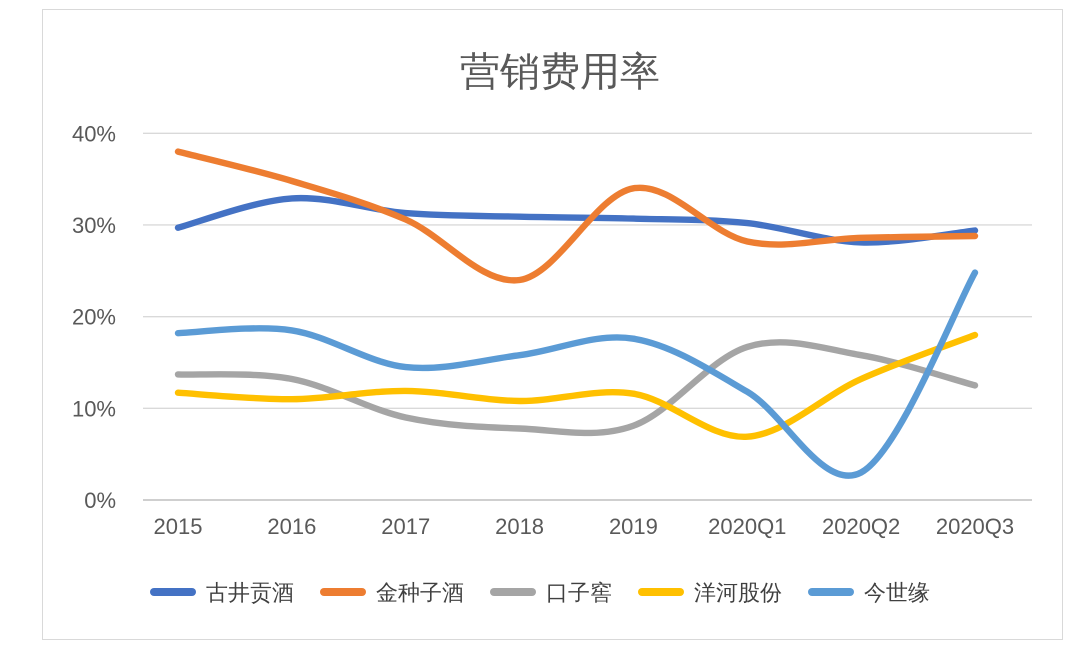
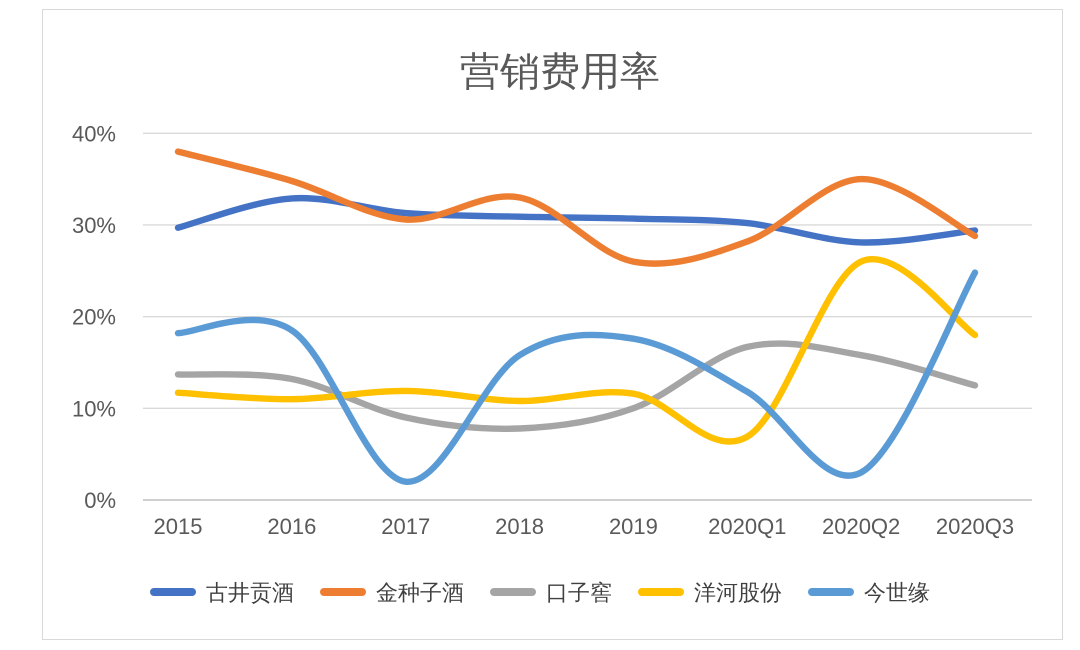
今世缘/2017: 14% -> 2%
金种子酒/2018: 24% -> 33%
金种子酒/2019: 34% -> 26%
口子窖/2019: 8% -> 10%
金种子酒/2020Q2: 29% -> 35%
洋河股份/2020Q2: 13% -> 26%
